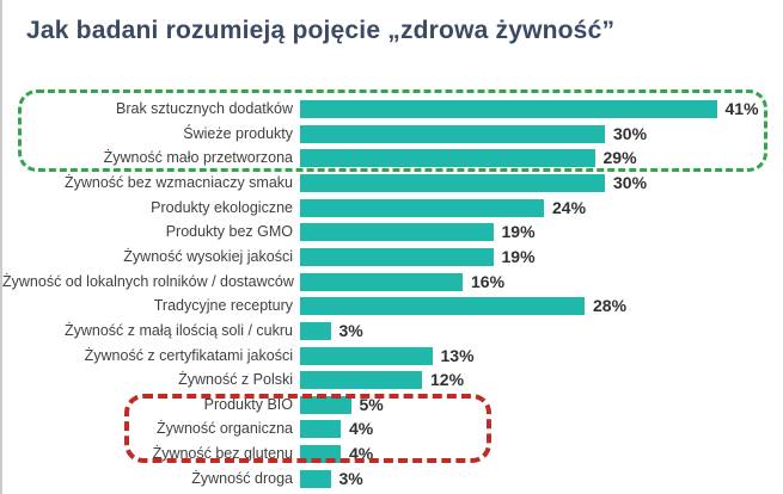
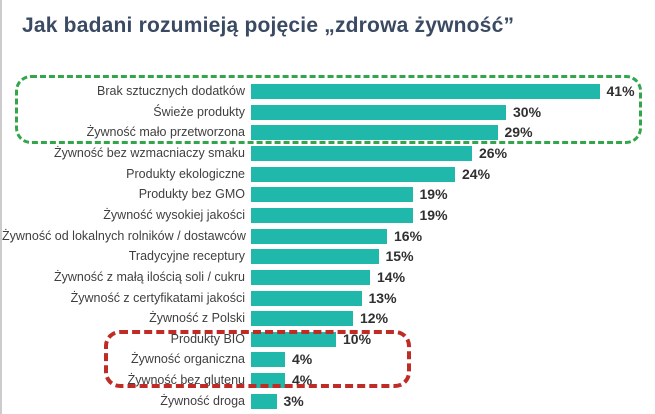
Żywność bez wzmacniaczy smaku: 30% -> 26%
Tradycyjne receptury: 28% -> 15%
Żywność z małą ilością soli / cukru: 3% -> 14%
Produkty BIO: 5% -> 10%
